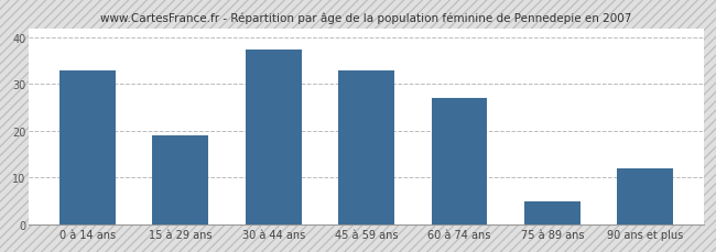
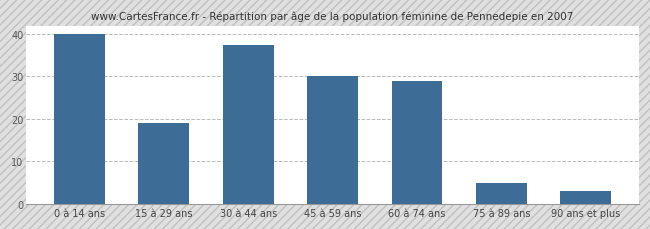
0 à 14 ans: 33.0 -> 40.0
45 à 59 ans: 33.0 -> 30.0
60 à 74 ans: 27.0 -> 29.0
90 ans et plus: 12.0 -> 3.0
